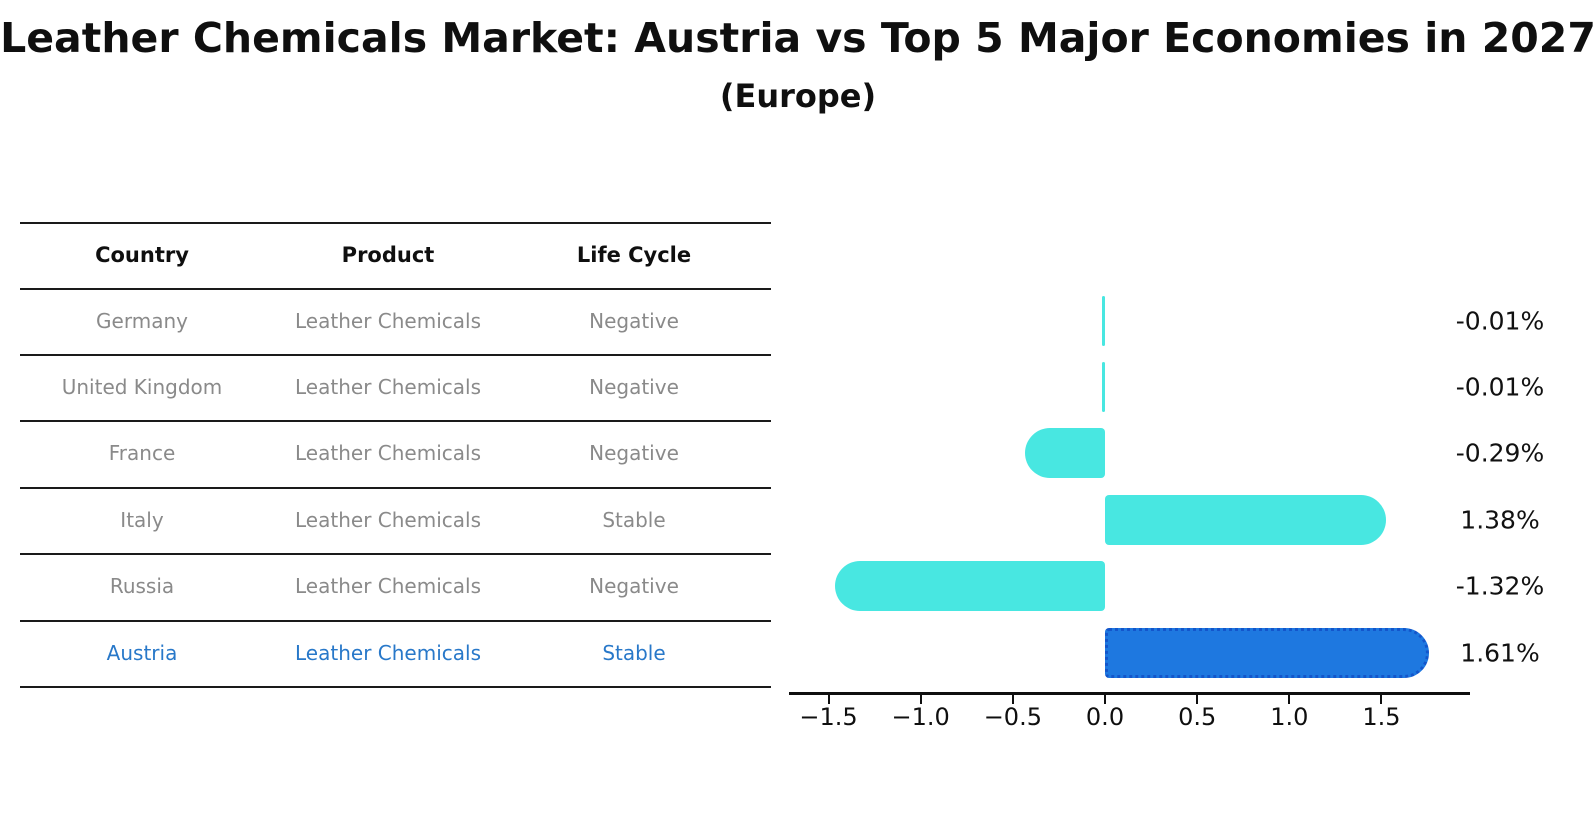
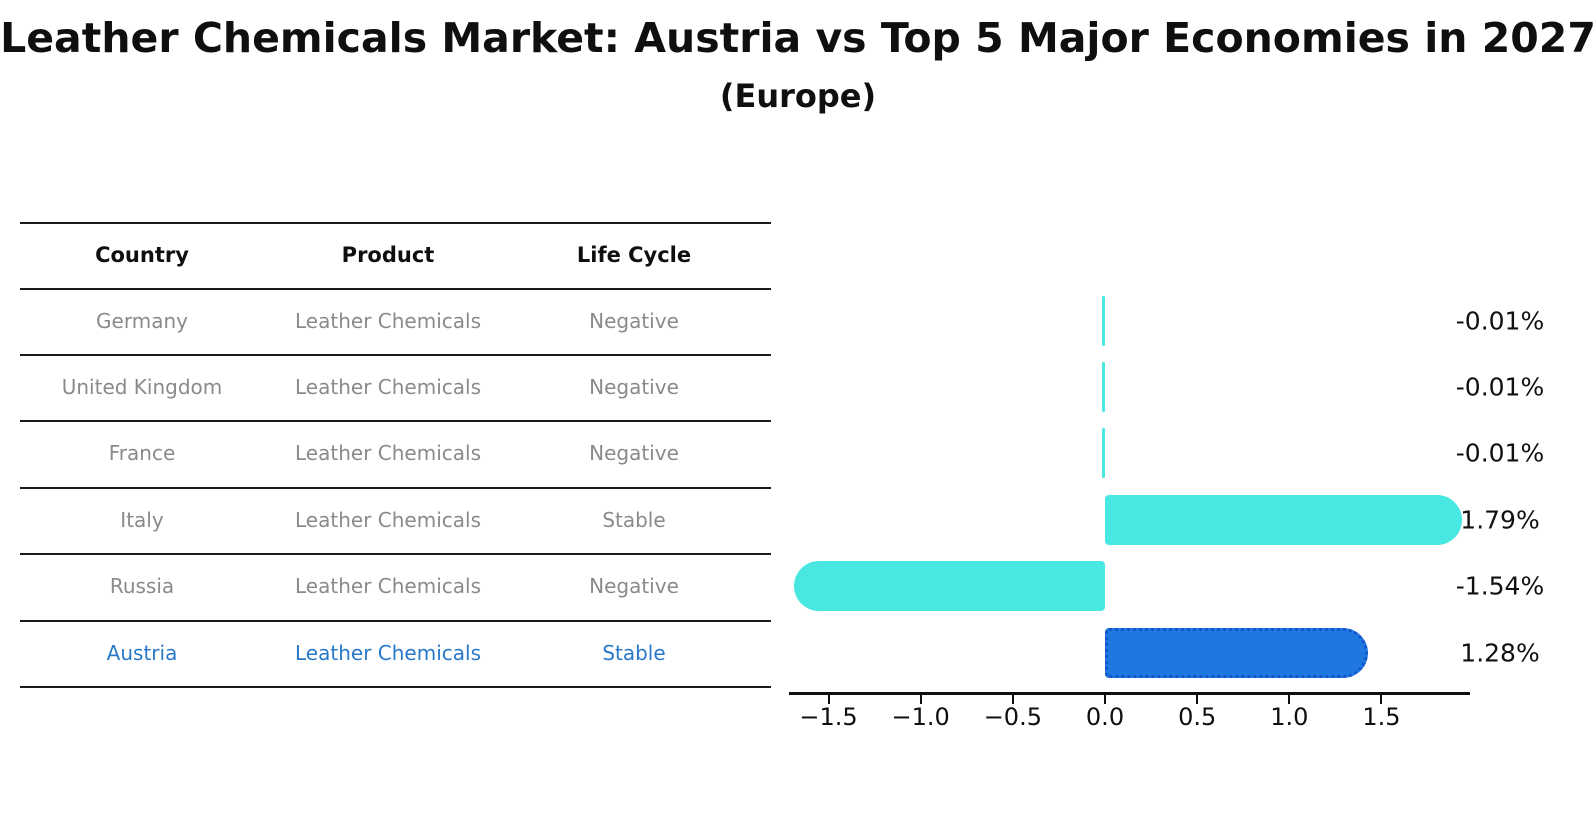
France: -0.29% -> -0.01%
Italy: 1.38% -> 1.79%
Russia: -1.32% -> -1.54%
Austria: 1.61% -> 1.28%
